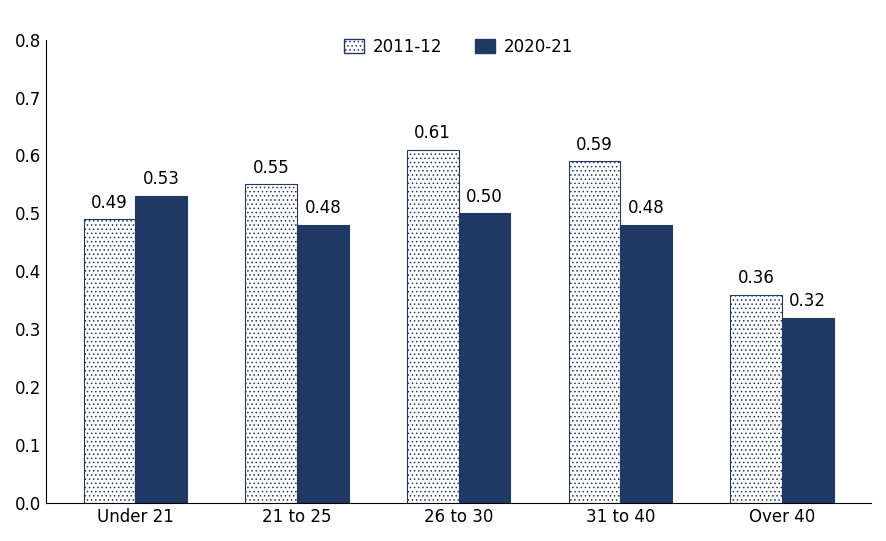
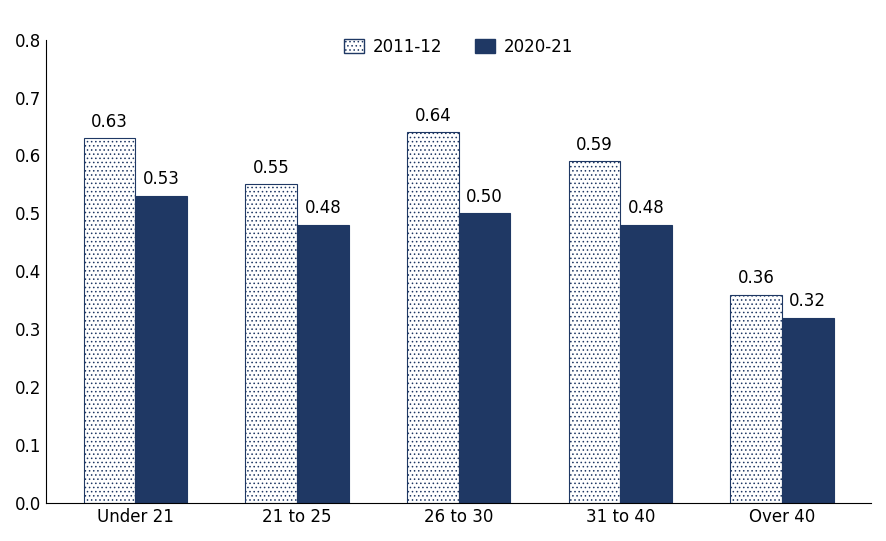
2011-12/Under 21: 0.49 -> 0.63
2011-12/26 to 30: 0.61 -> 0.64
